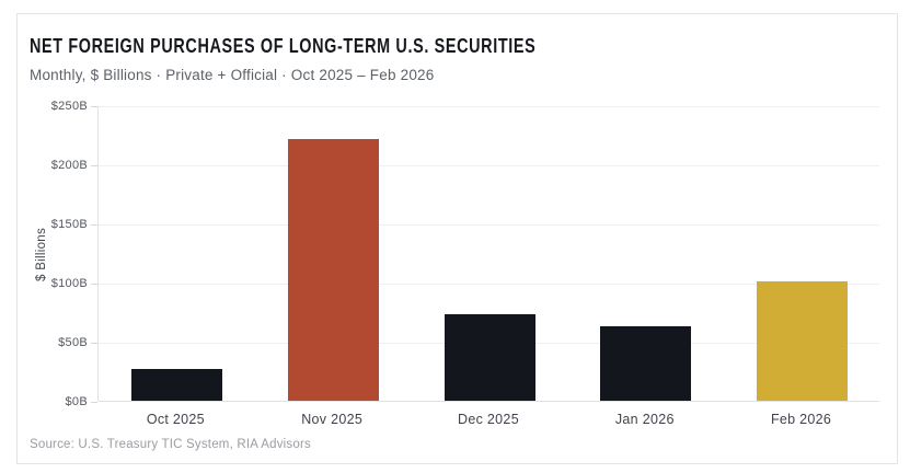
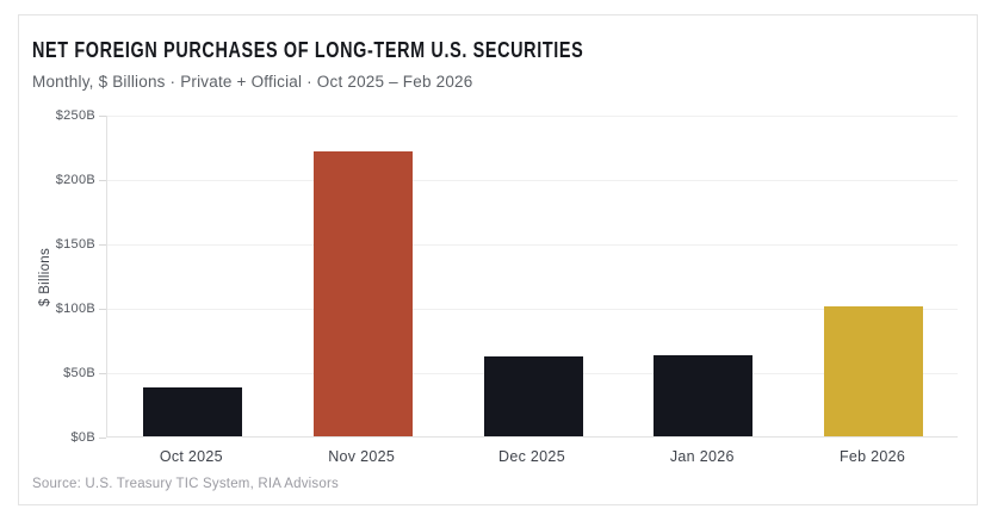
Oct 2025: $27B -> $38B
Dec 2025: $73B -> $62B
